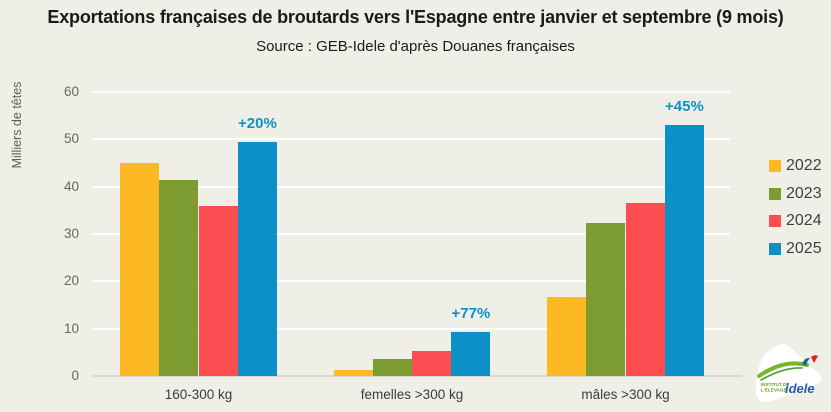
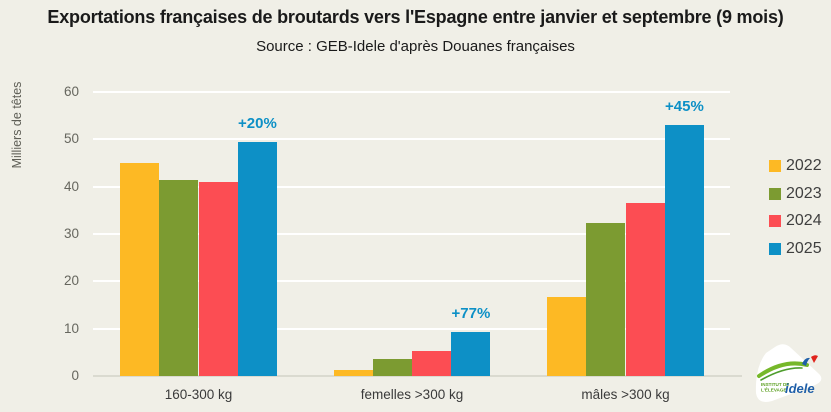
2024/160-300 kg: 36 -> 41
